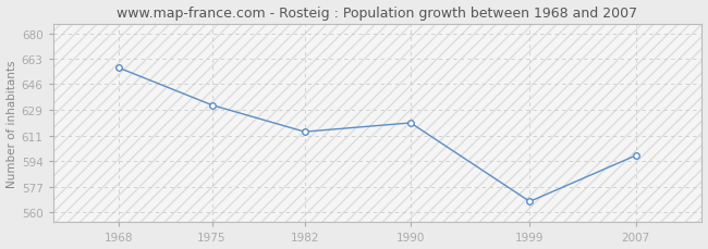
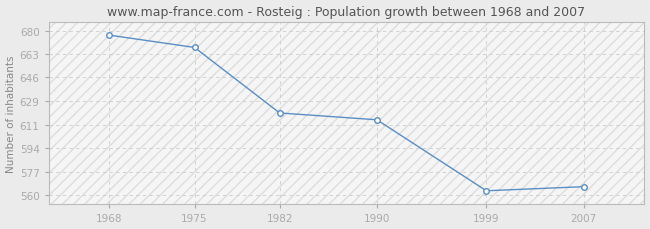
1968: 657 -> 677
1975: 632 -> 668
1982: 614 -> 620
1990: 620 -> 615
1999: 567 -> 563
2007: 598 -> 566
